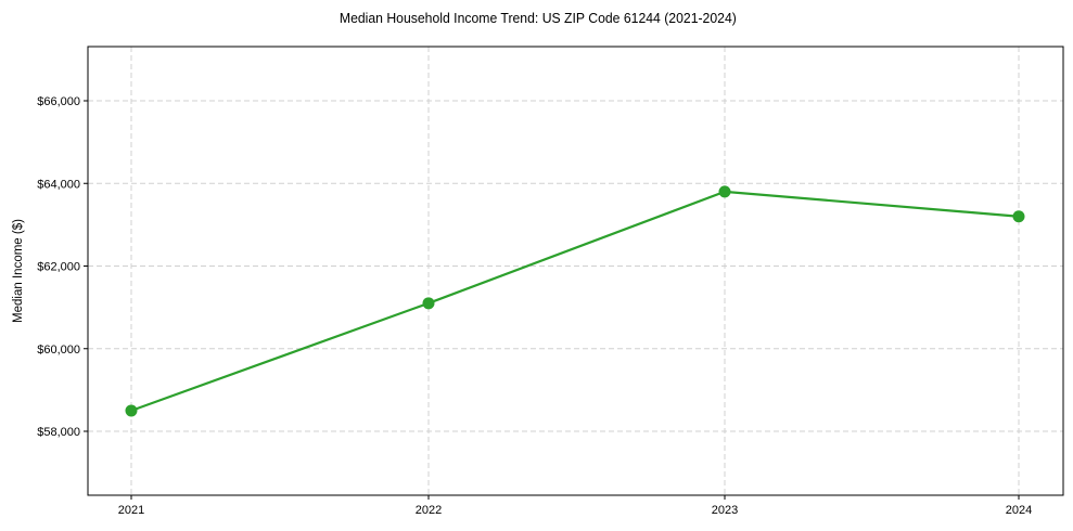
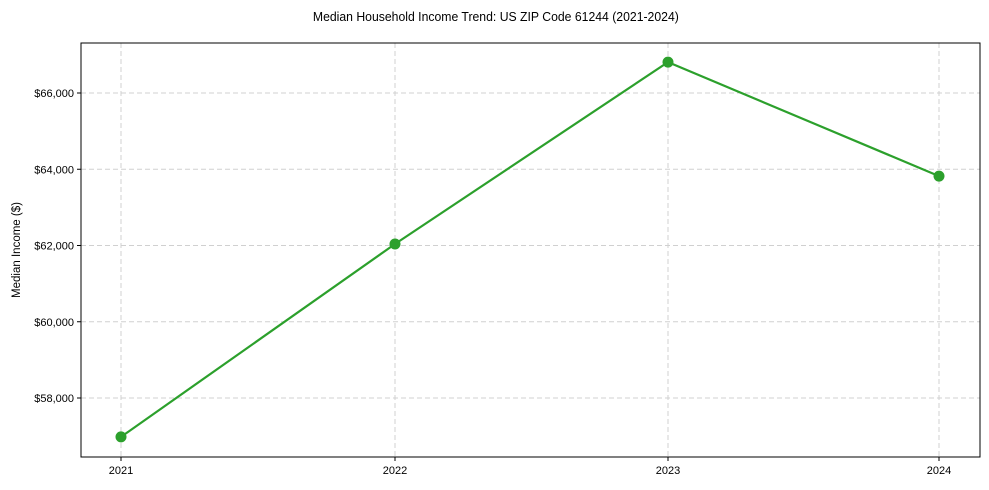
2021: $58500 -> $57000
2022: $61100 -> $62000
2023: $63800 -> $66800
2024: $63200 -> $63800
